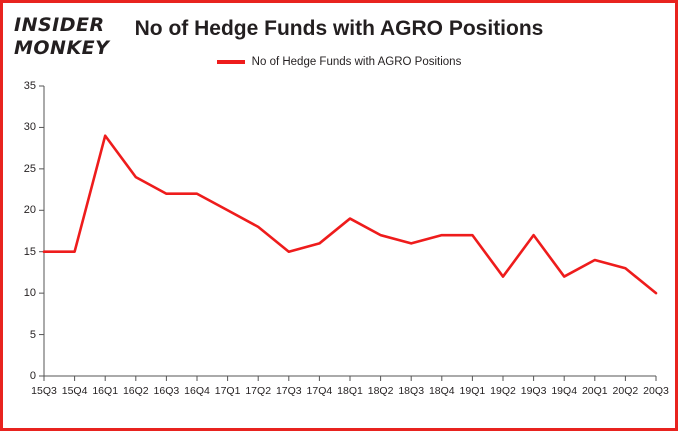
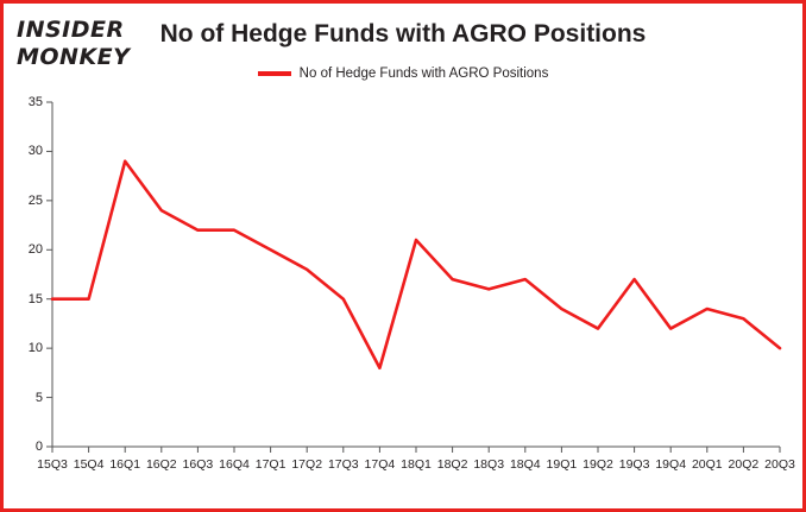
17Q4: 16 -> 8
18Q1: 19 -> 21
19Q1: 17 -> 14
